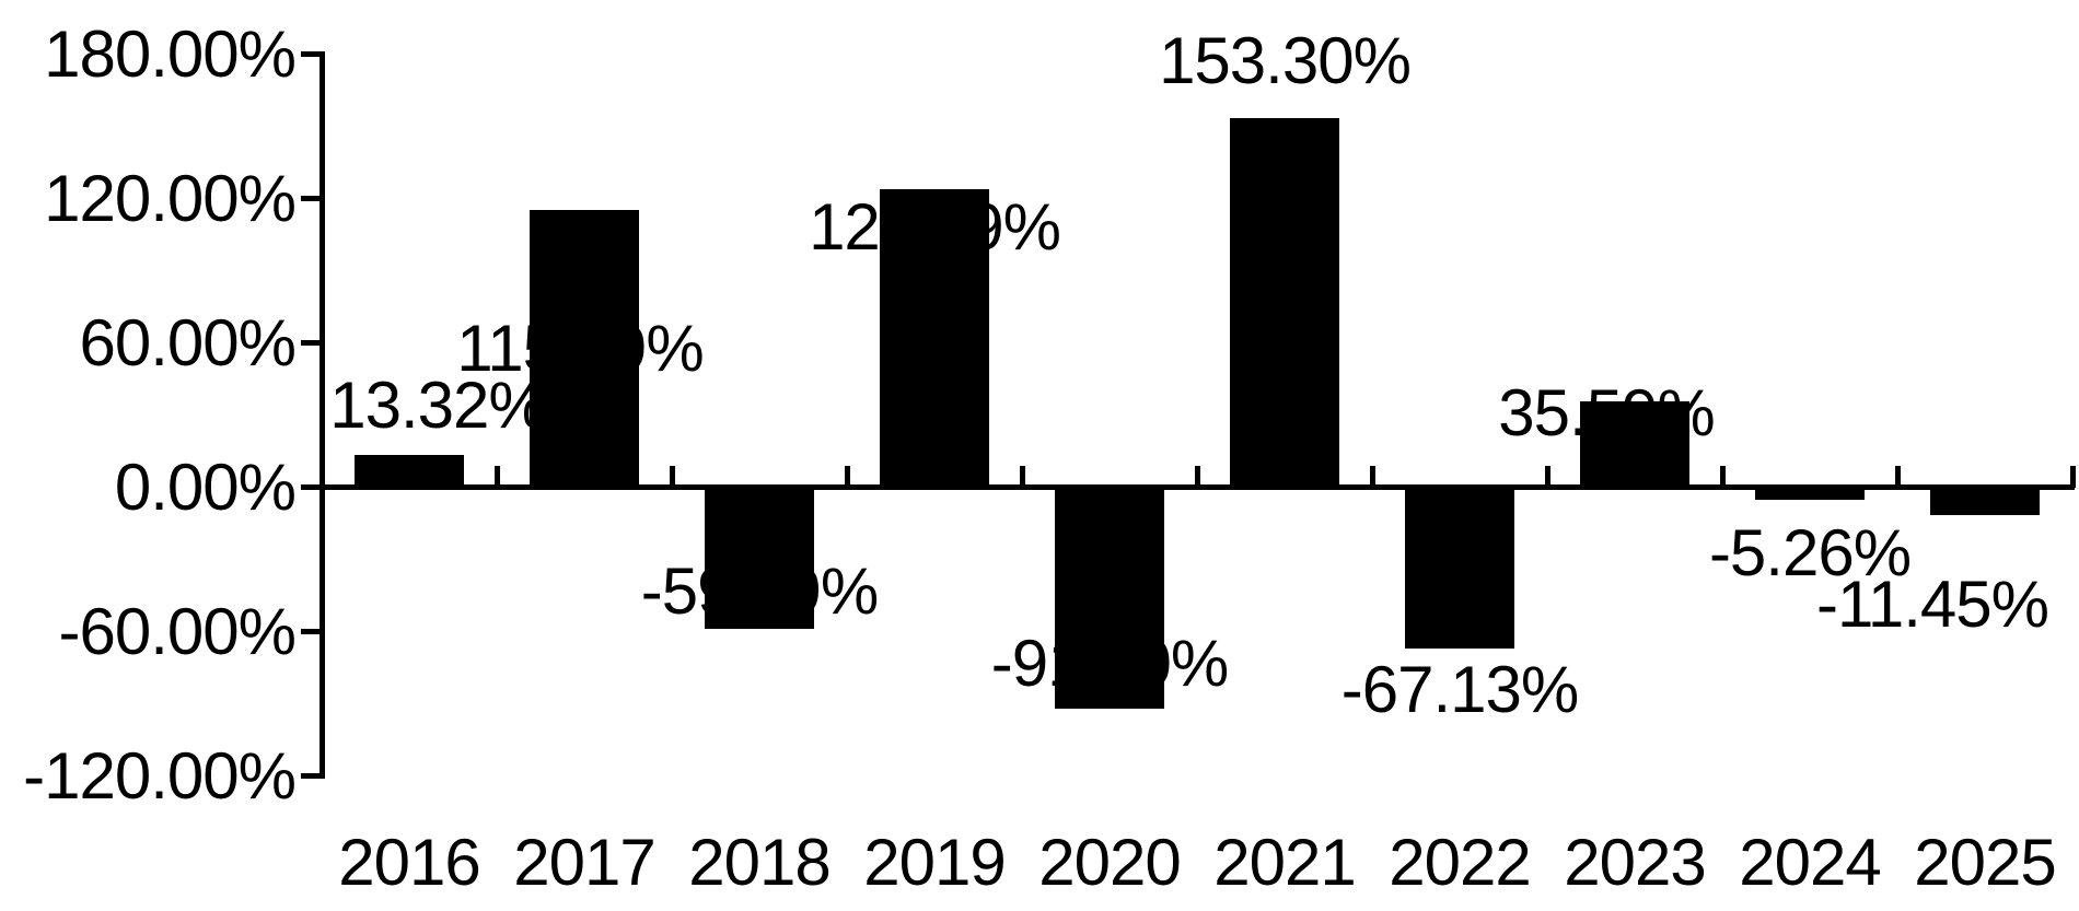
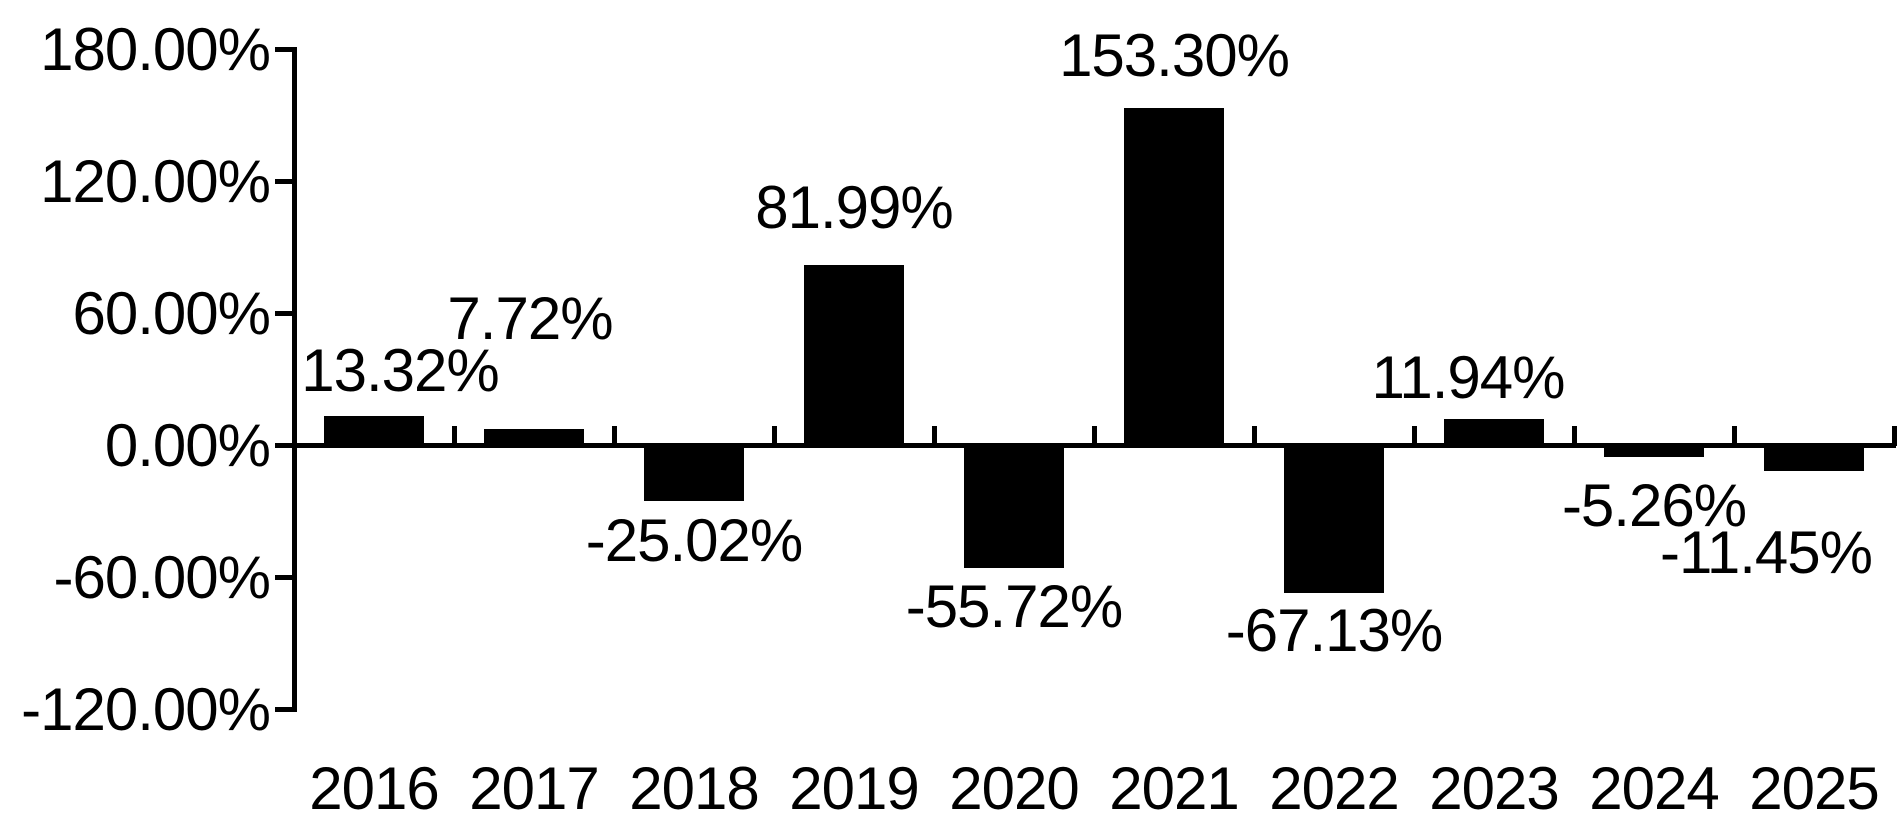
2017: 115.09% -> 7.72%
2018: -59.09% -> -25.02%
2019: 123.89% -> 81.99%
2020: -91.90% -> -55.72%
2023: 35.59% -> 11.94%
